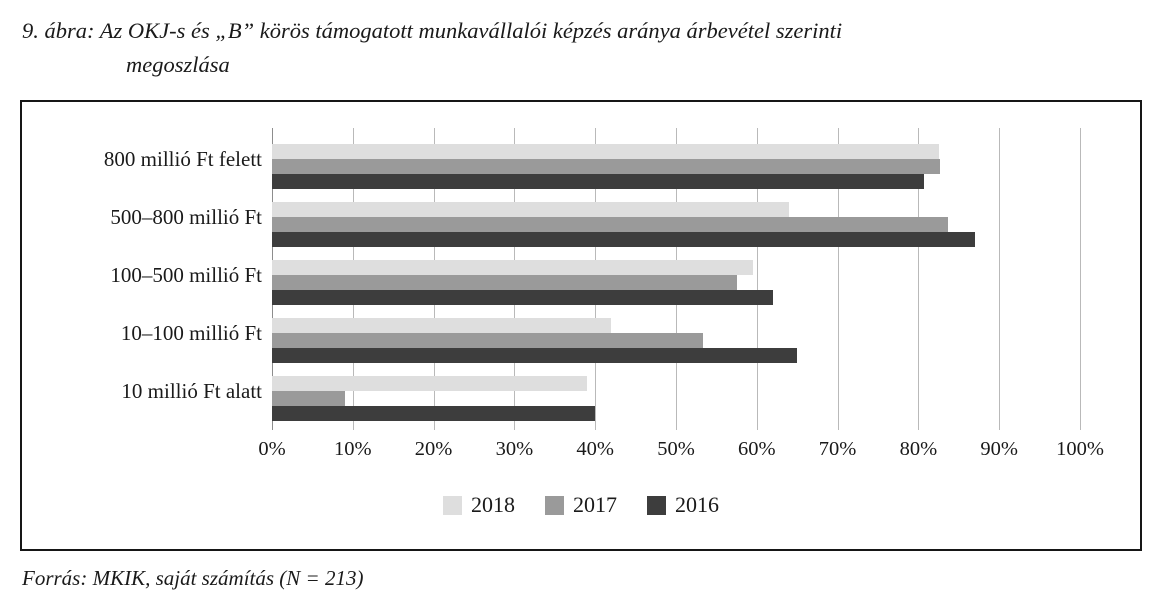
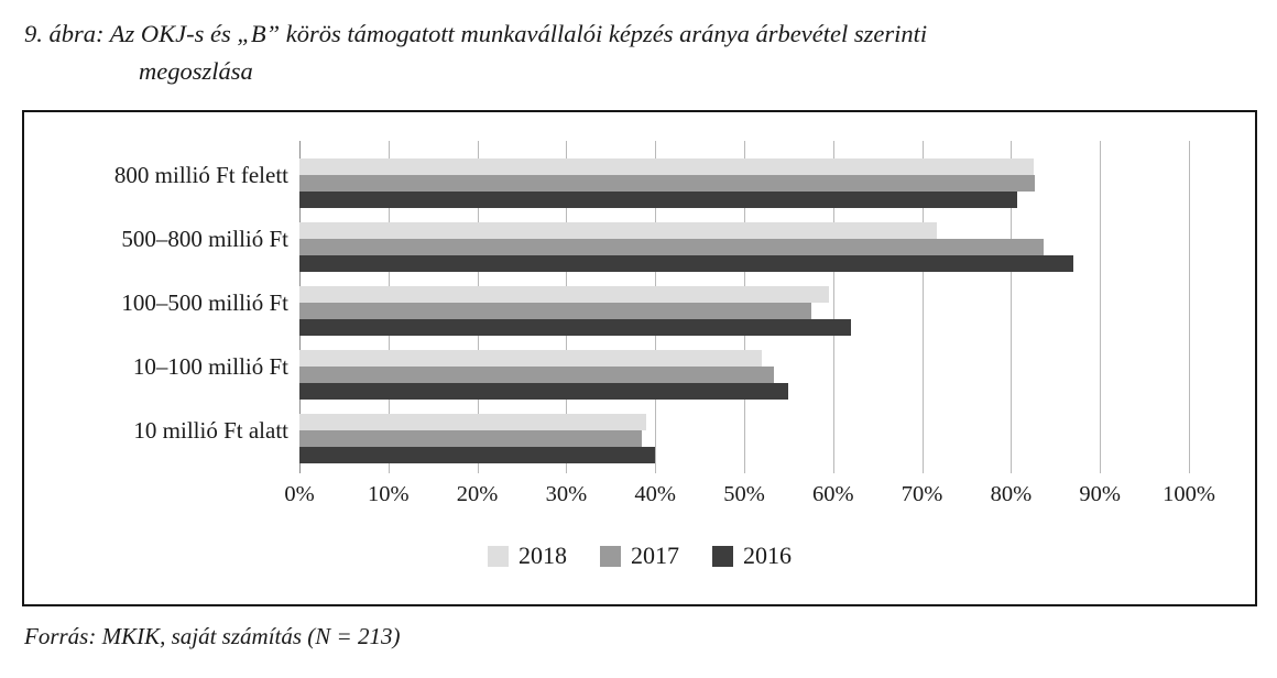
2018/500–800 millió Ft: 64% -> 72%
2018/10–100 millió Ft: 42% -> 52%
2016/10–100 millió Ft: 65% -> 55%
2017/10 millió Ft alatt: 9% -> 38%
